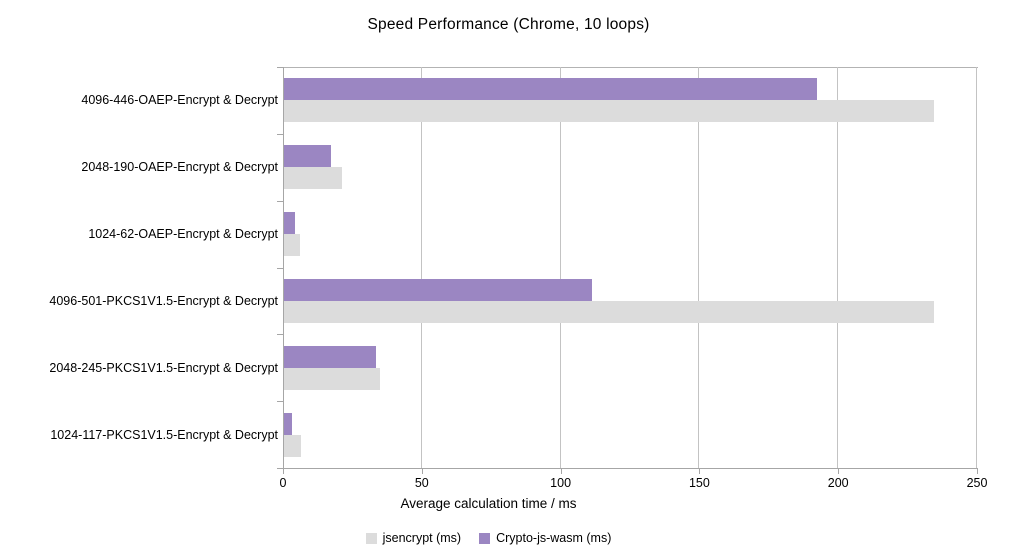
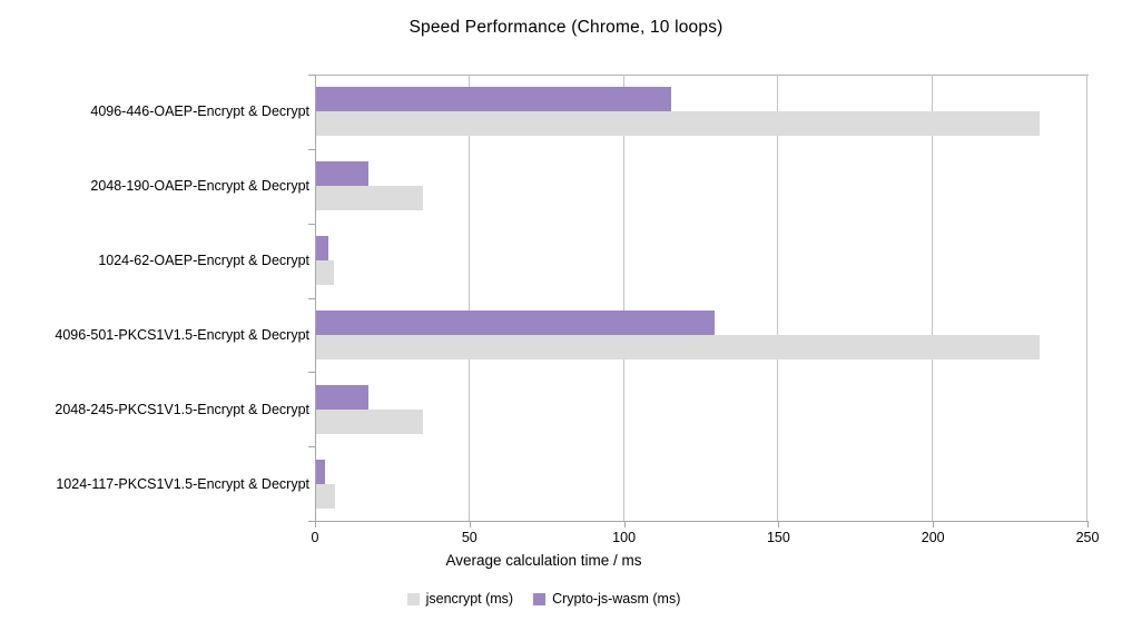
Crypto-js-wasm (ms)/4096-446-OAEP-Encrypt & Decrypt: 192 -> 115
jsencrypt (ms)/2048-190-OAEP-Encrypt & Decrypt: 21 -> 34
Crypto-js-wasm (ms)/4096-501-PKCS1V1.5-Encrypt & Decrypt: 111 -> 129
Crypto-js-wasm (ms)/2048-245-PKCS1V1.5-Encrypt & Decrypt: 33 -> 17
